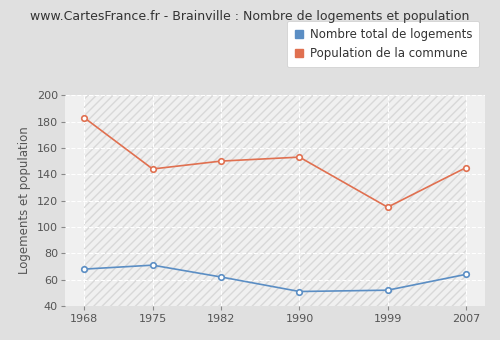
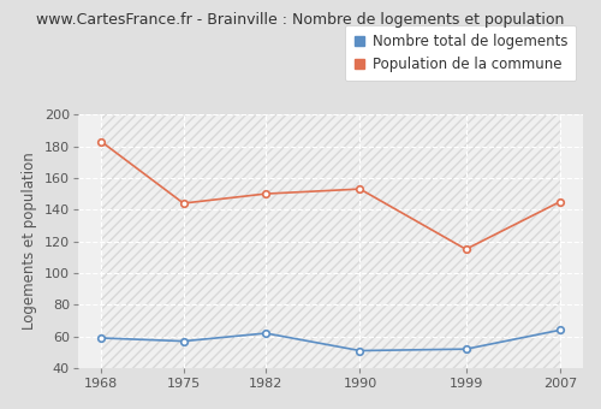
Nombre total de logements/1968: 68 -> 59
Nombre total de logements/1975: 71 -> 57
